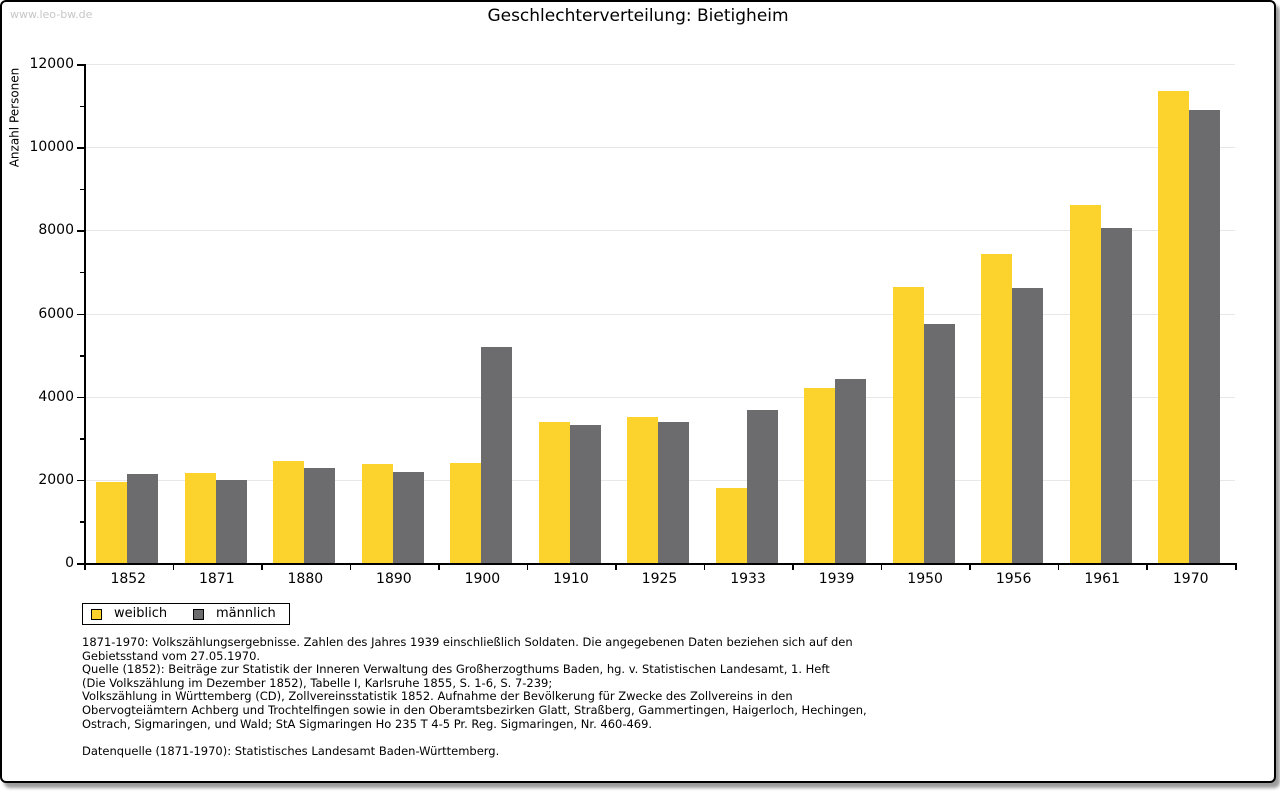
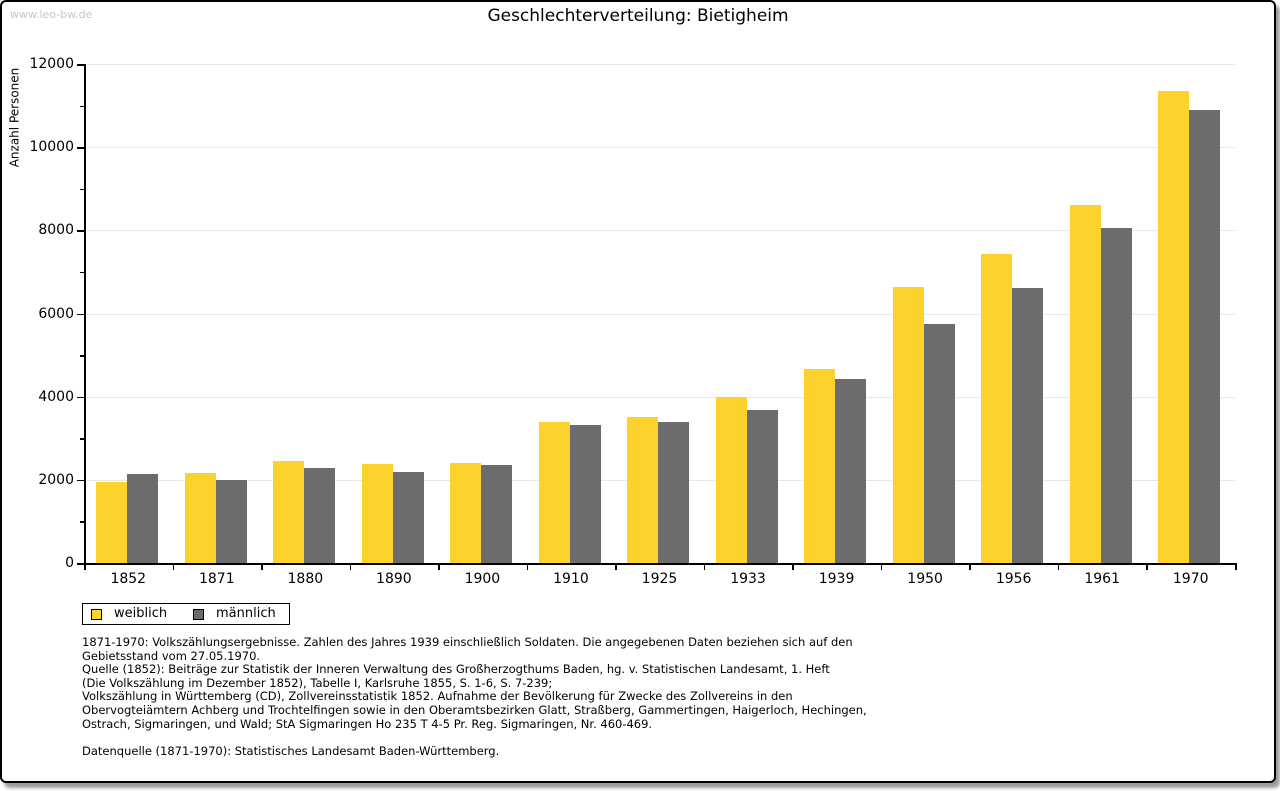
männlich/1900: 5200 -> 2400
weiblich/1933: 1800 -> 4000
weiblich/1939: 4200 -> 4700
